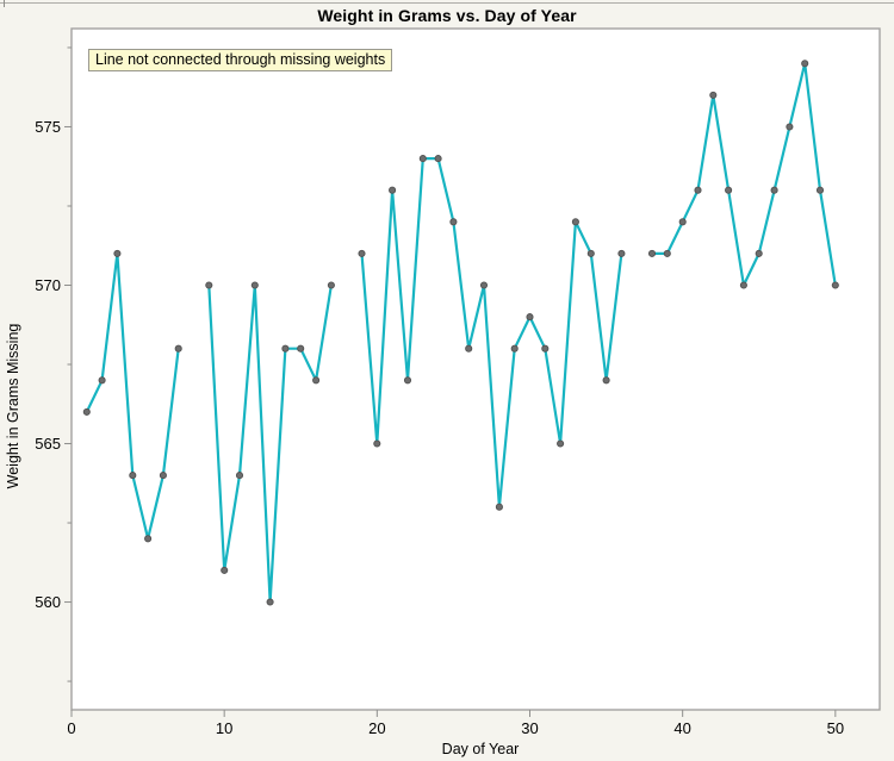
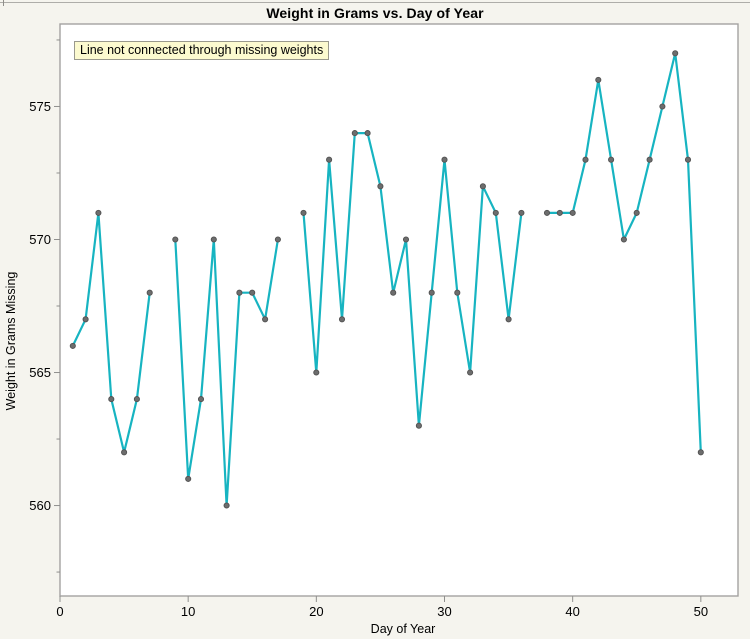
30: 569 -> 573
40: 572 -> 571
50: 570 -> 562
